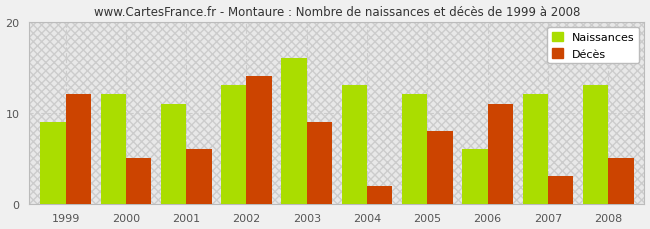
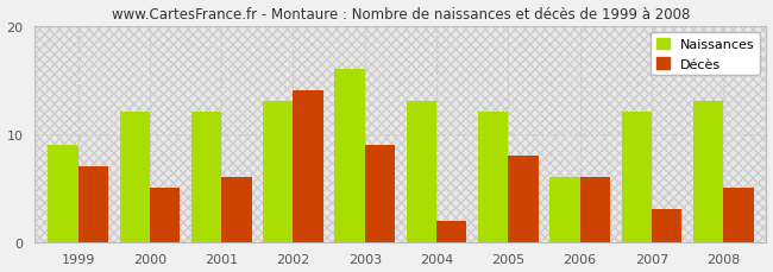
Décès/1999: 12 -> 7
Naissances/2001: 11 -> 12
Décès/2006: 11 -> 6
